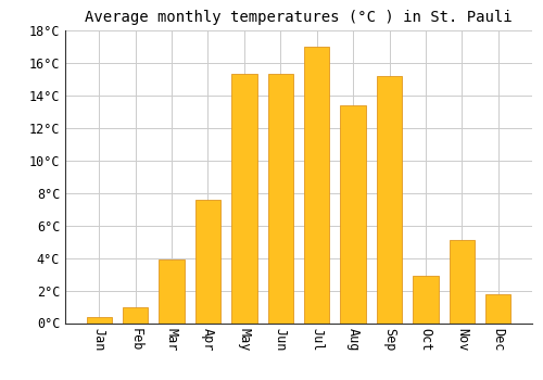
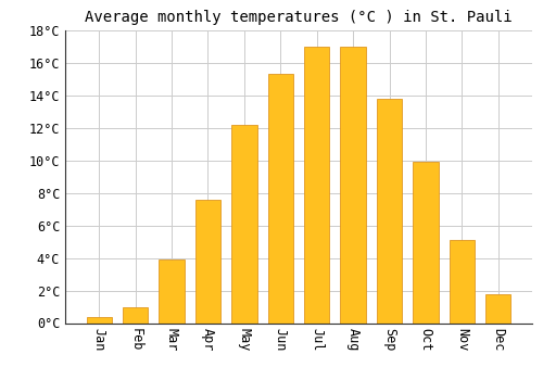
May: 15.3°C -> 12.2°C
Aug: 13.4°C -> 17.0°C
Sep: 15.2°C -> 13.8°C
Oct: 2.9°C -> 9.9°C
